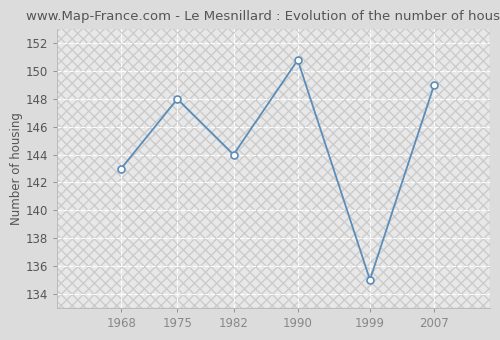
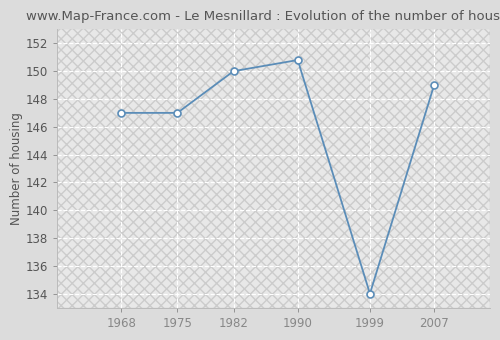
1968: 143.0 -> 147.0
1975: 148.0 -> 147.0
1982: 144.0 -> 150.0
1999: 135.0 -> 134.0
